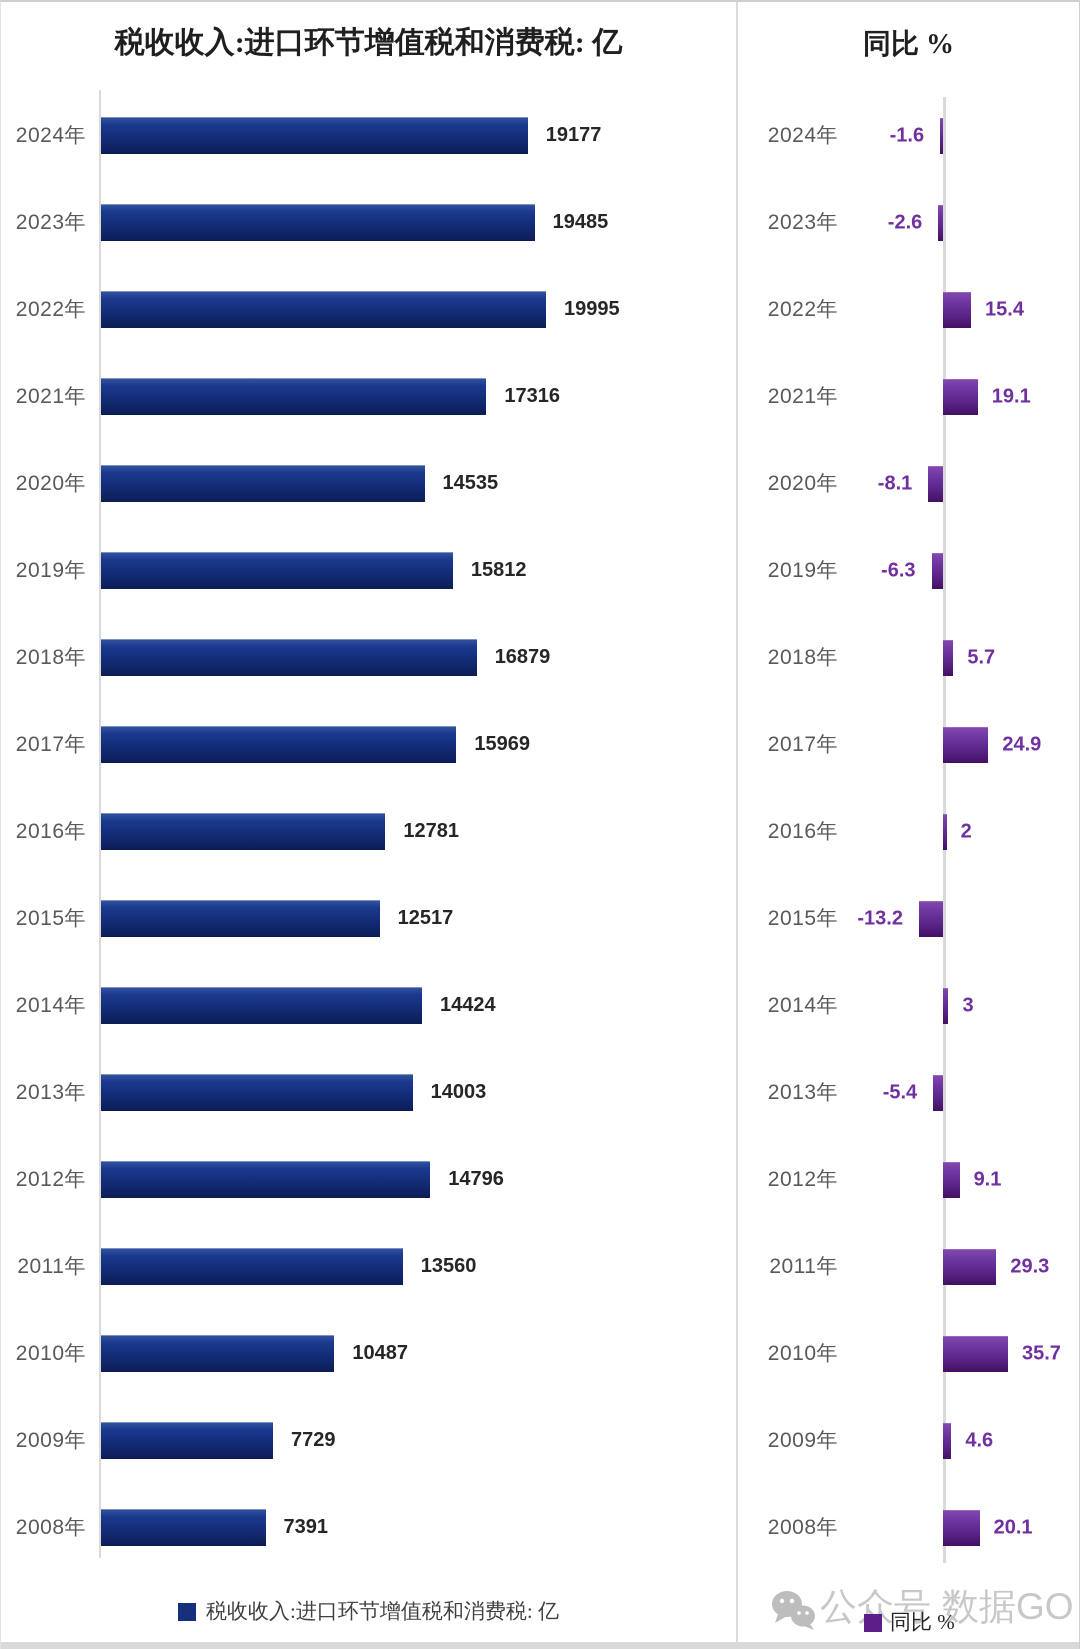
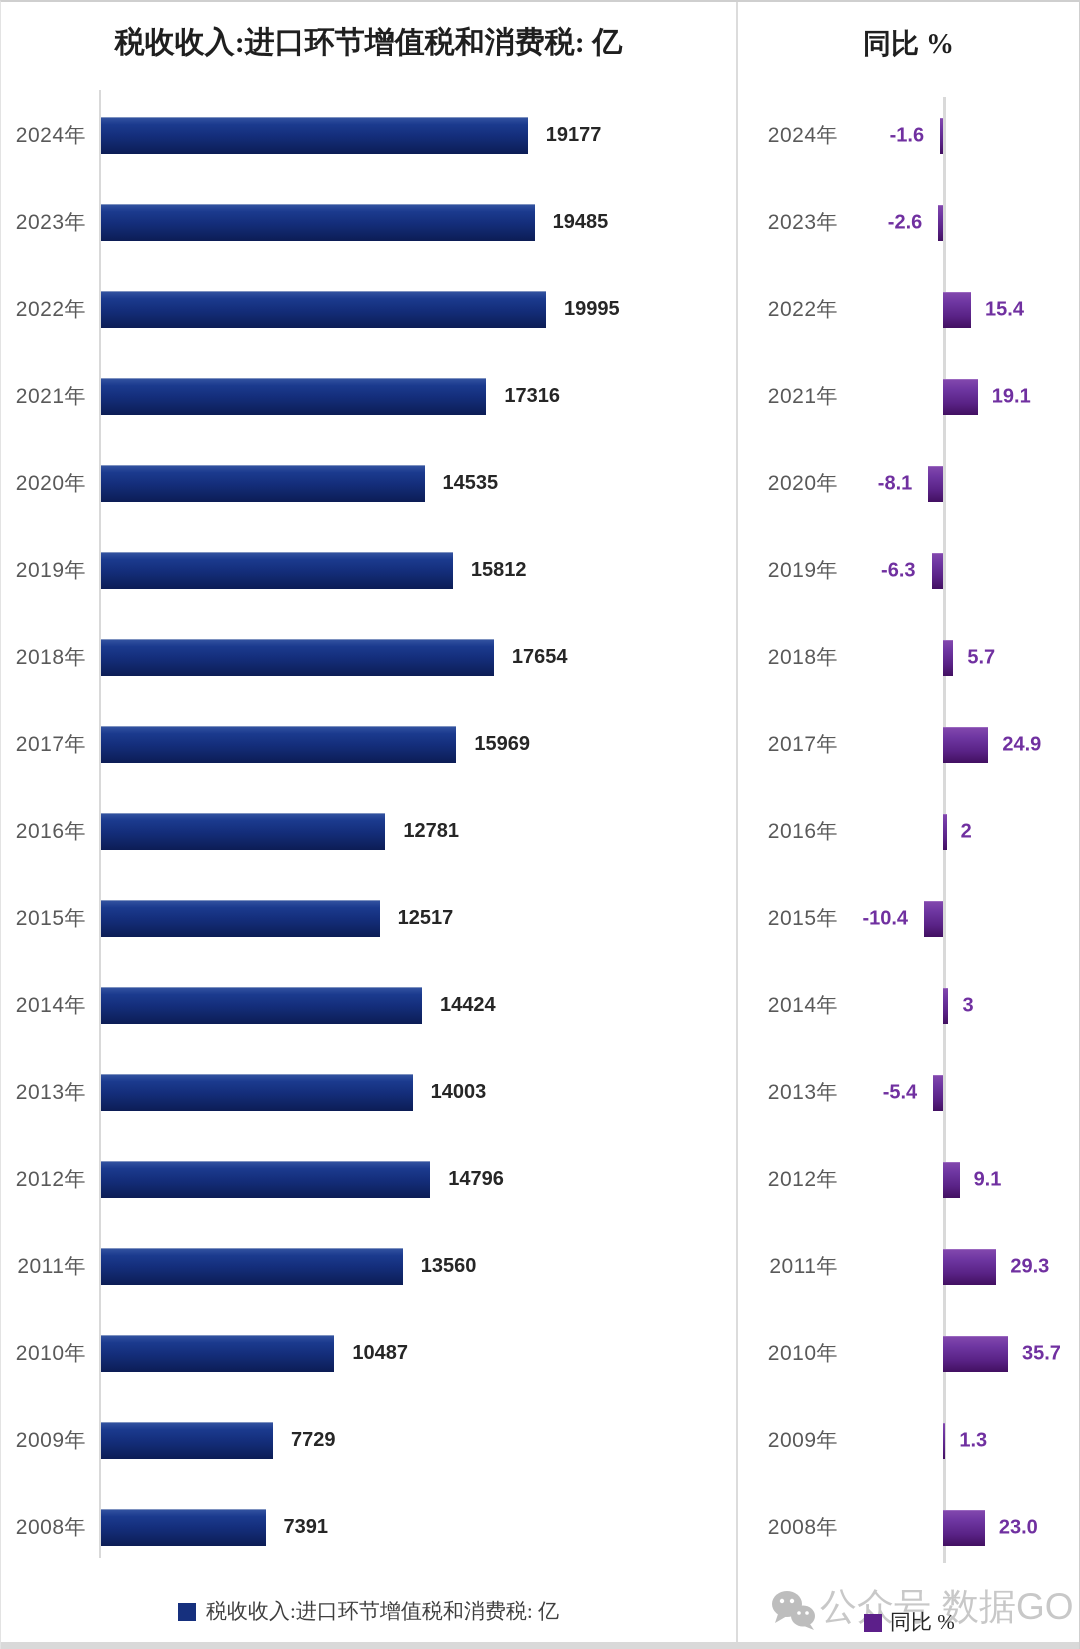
税收收入:进口环节增值税和消费税: 亿/2018年: 16879 -> 17654
同比 %/2015年: -13.2 -> -10.4
同比 %/2009年: 4.6 -> 1.3
同比 %/2008年: 20.1 -> 23.0
